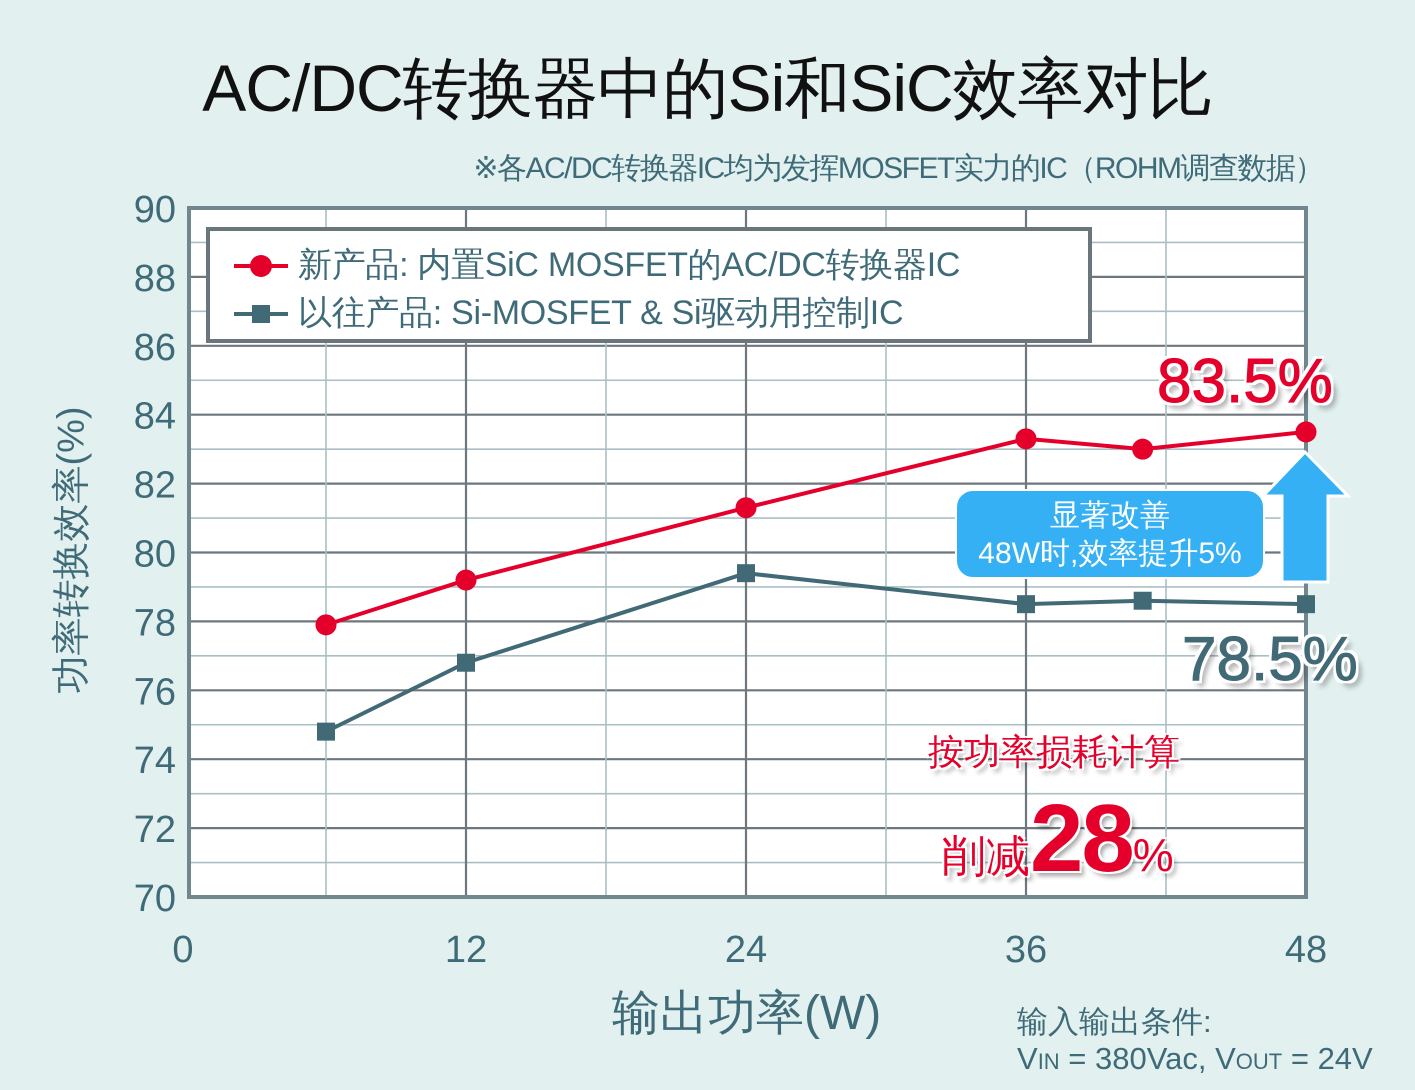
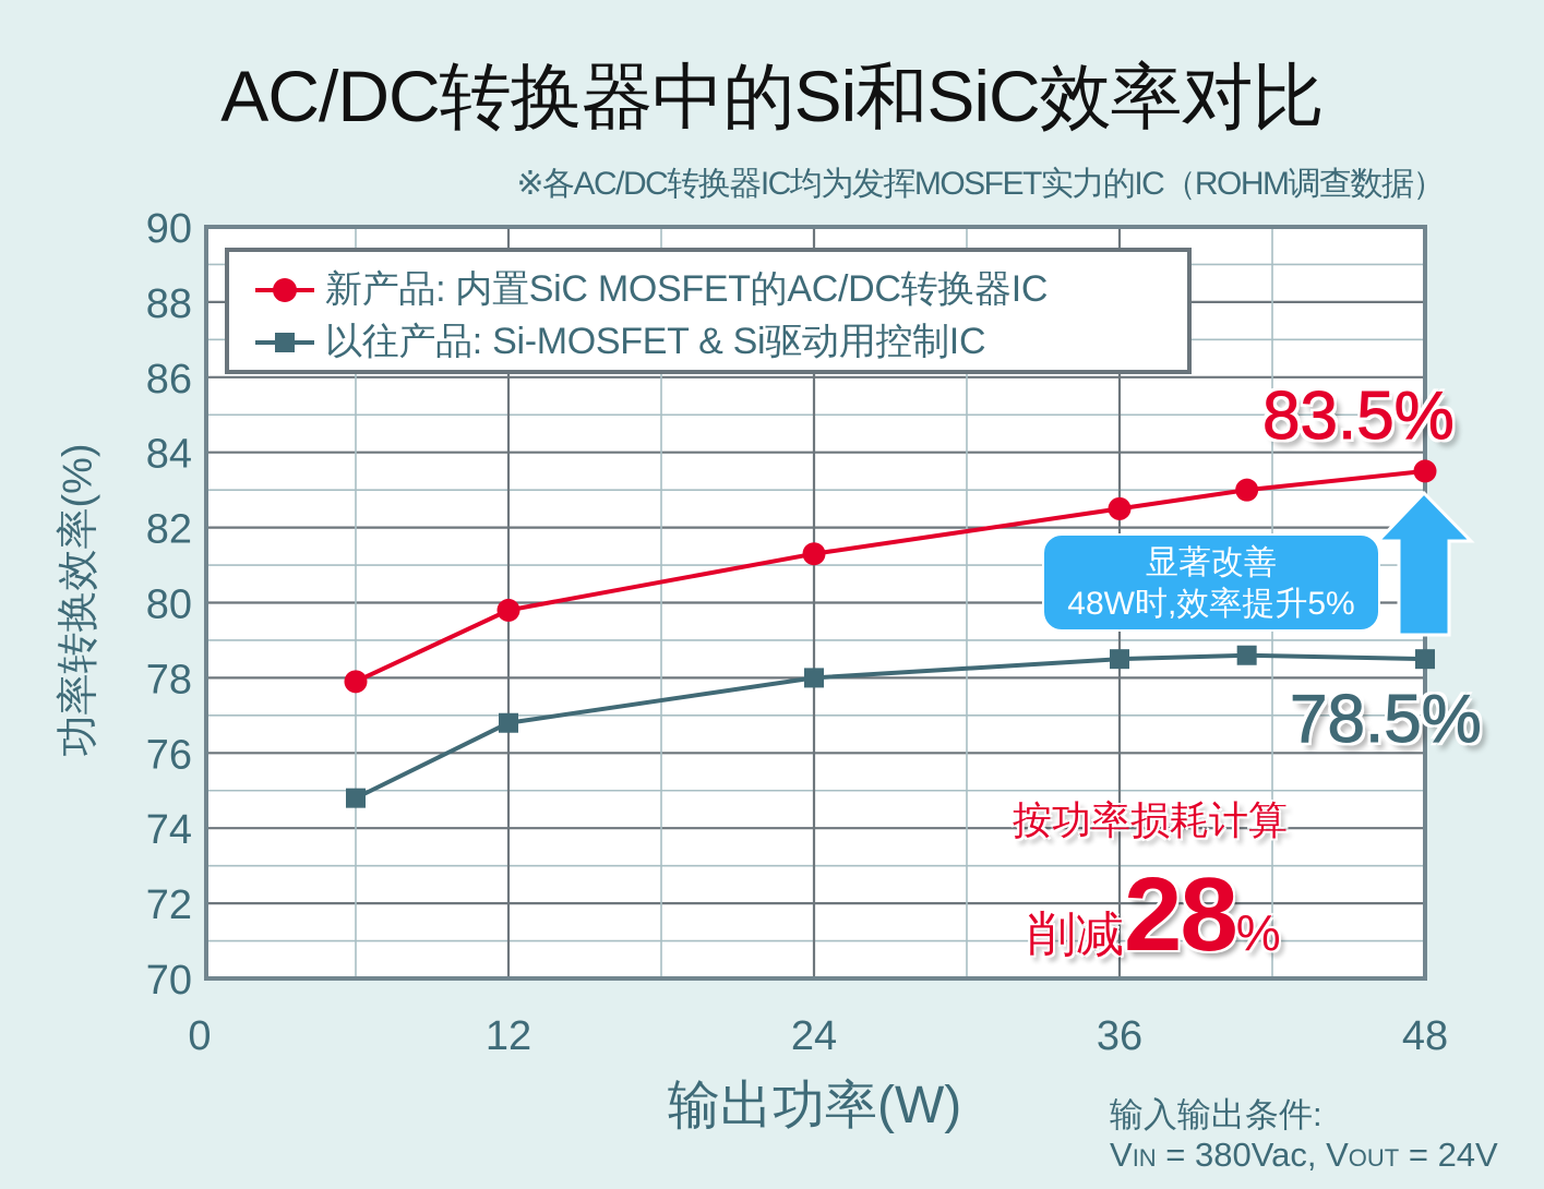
新产品: 内置SiC MOSFET的AC/DC转换器IC/12: 79.2 -> 79.8
以往产品: Si-MOSFET & Si驱动用控制IC/24: 79.4 -> 78.0
新产品: 内置SiC MOSFET的AC/DC转换器IC/36: 83.3 -> 82.5
